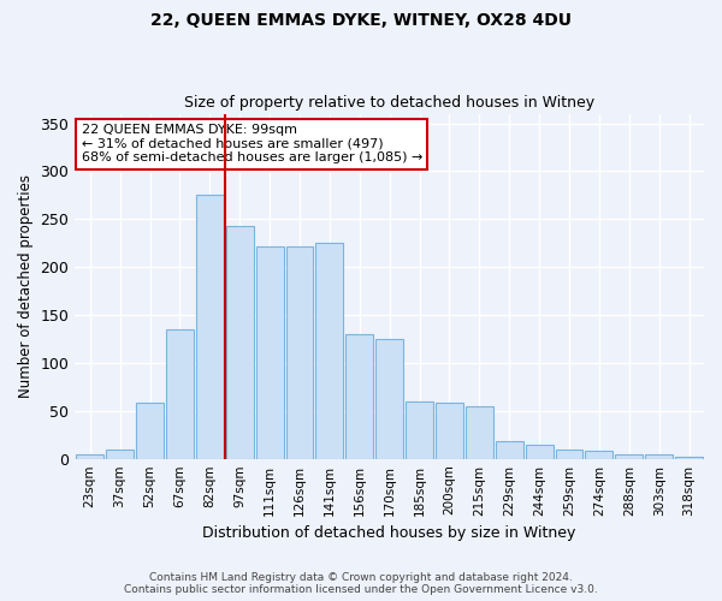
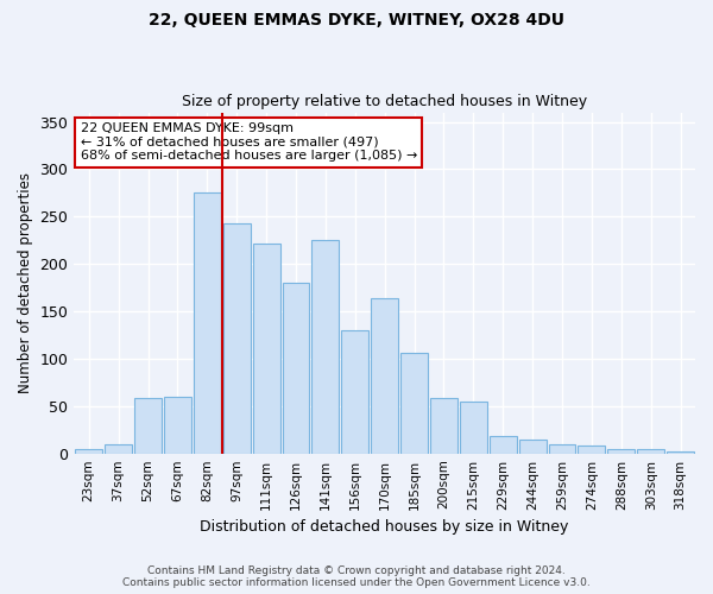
67sqm: 135 -> 60
126sqm: 222 -> 180
170sqm: 125 -> 164
185sqm: 60 -> 106
